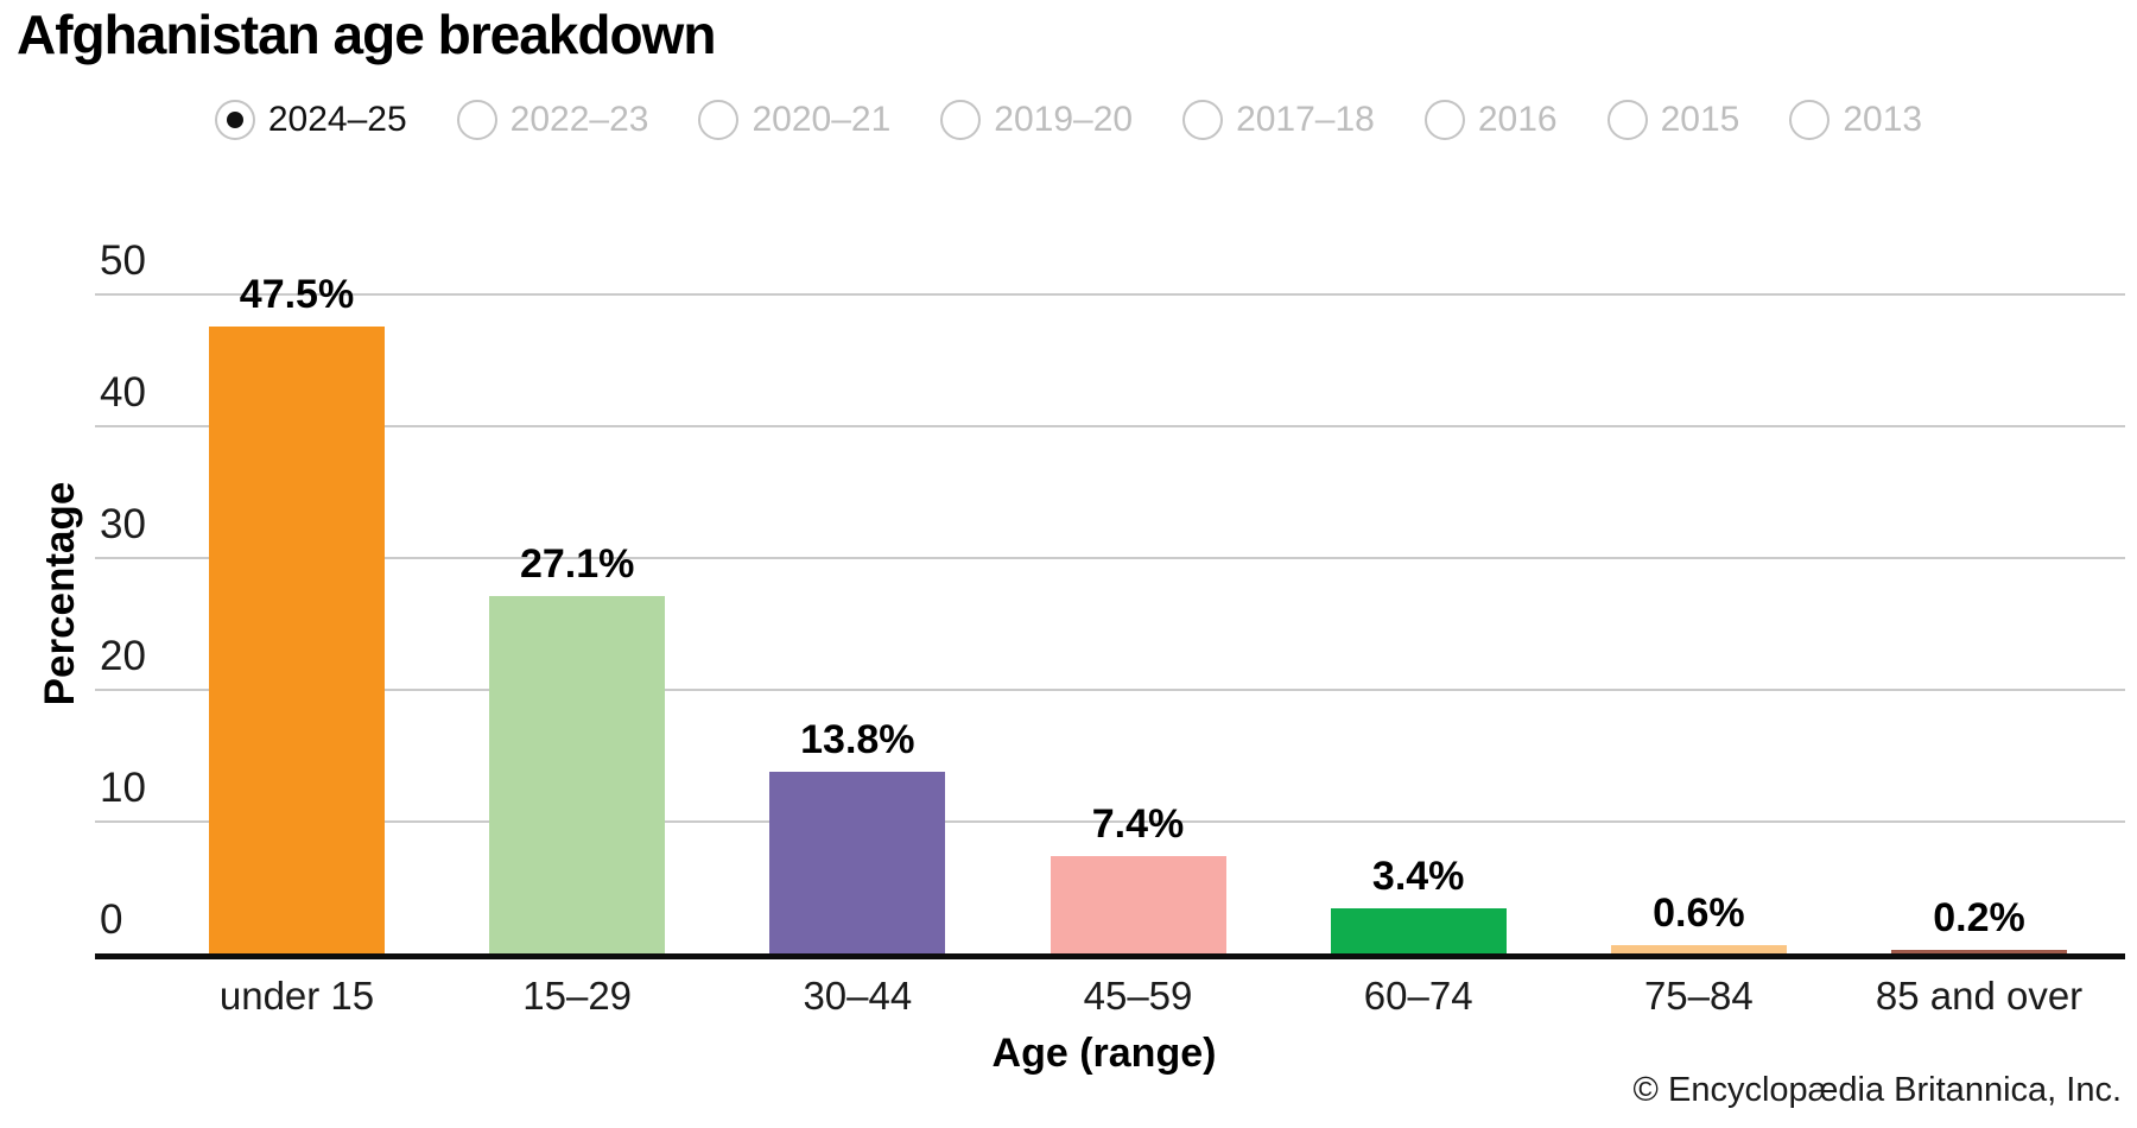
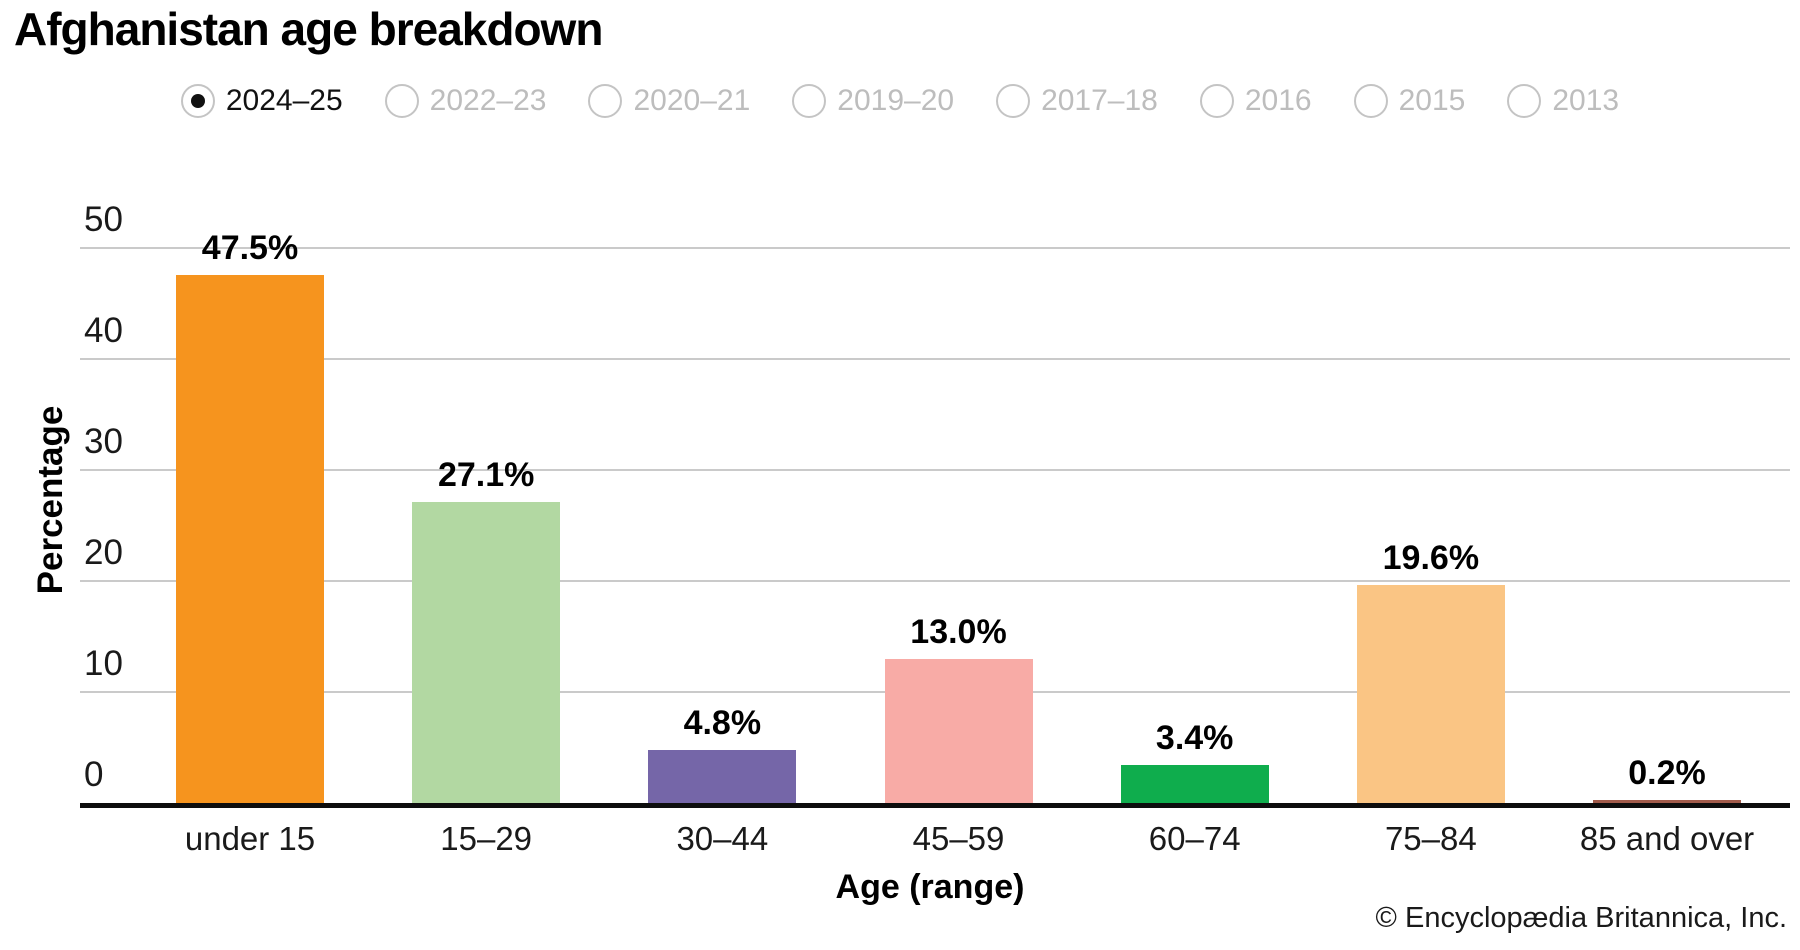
30–44: 13.8% -> 4.8%
45–59: 7.4% -> 13.0%
75–84: 0.6% -> 19.6%
